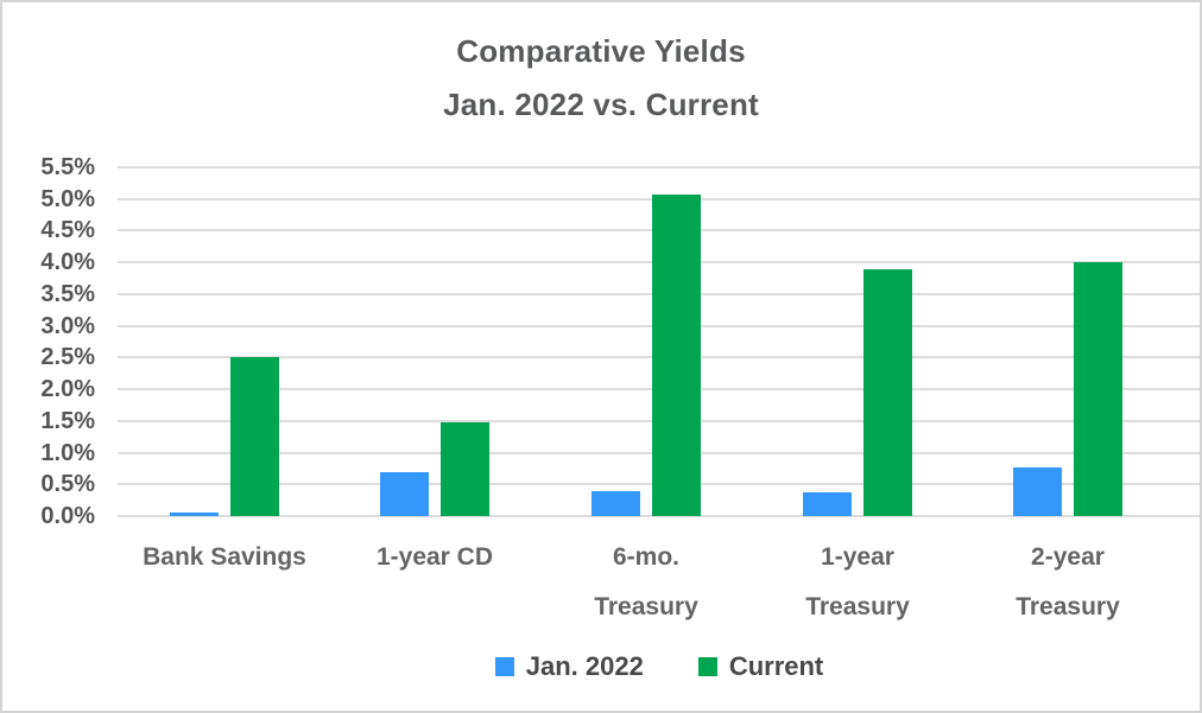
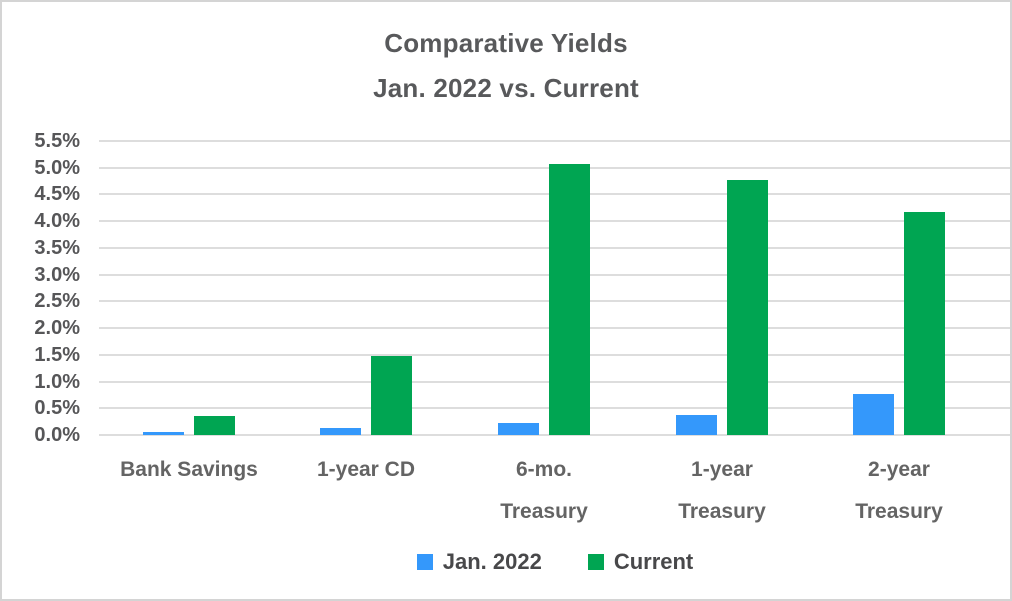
Current/Bank Savings: 2.5% -> 0.3%
Jan. 2022/1-year CD: 0.7% -> 0.1%
Jan. 2022/6-mo. Treasury: 0.4% -> 0.2%
Current/1-year Treasury: 3.9% -> 4.8%
Current/2-year Treasury: 4.0% -> 4.2%
